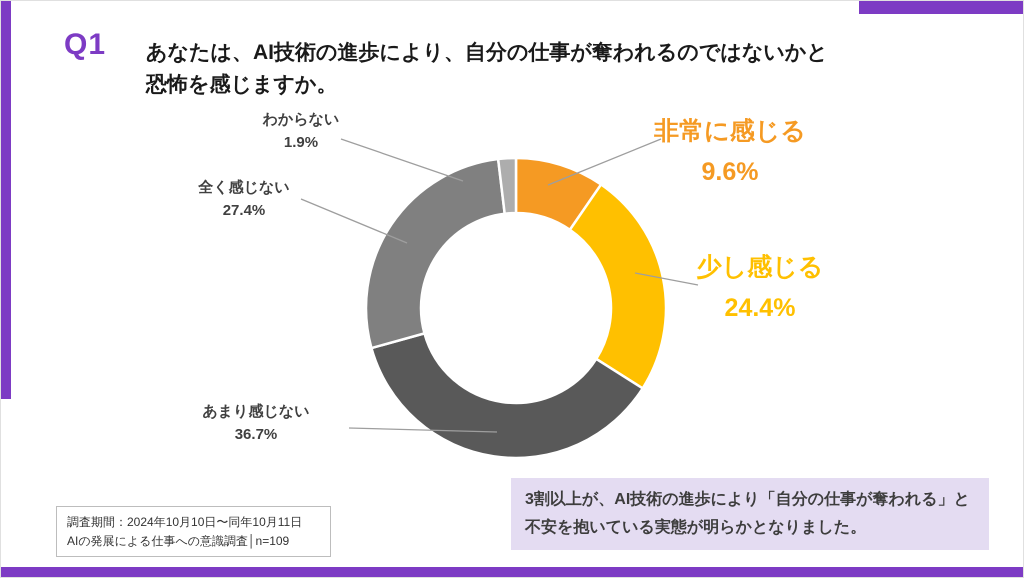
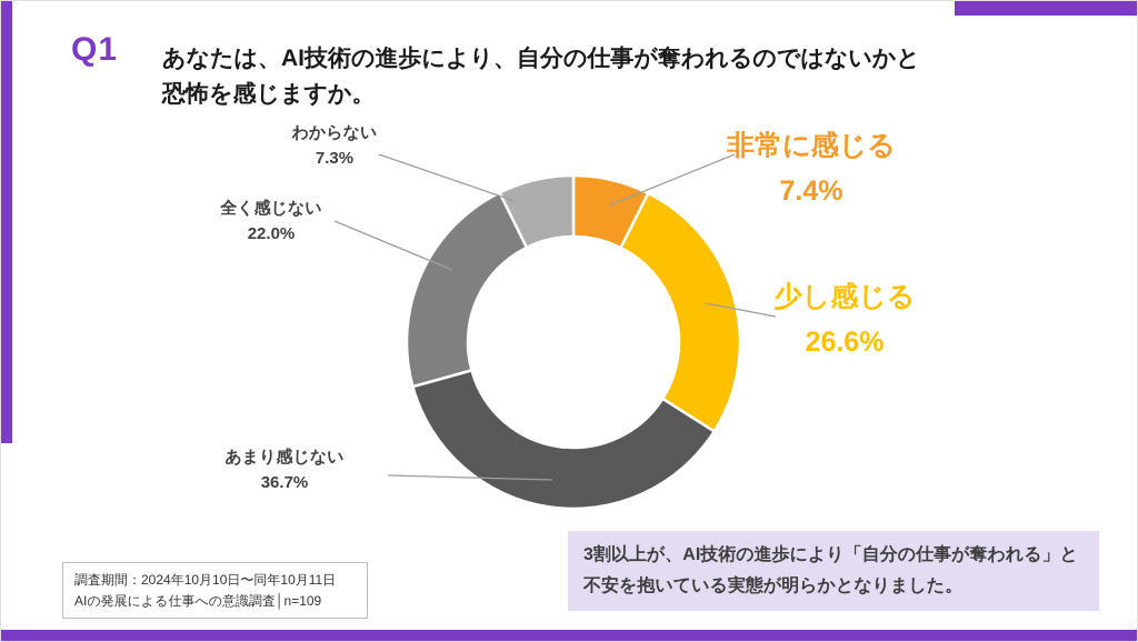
非常に感じる: 9.6% -> 7.4%
少し感じる: 24.4% -> 26.6%
全く感じない: 27.4% -> 22.0%
わからない: 1.9% -> 7.3%
